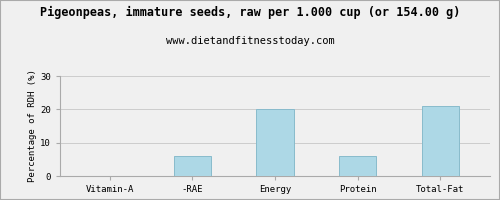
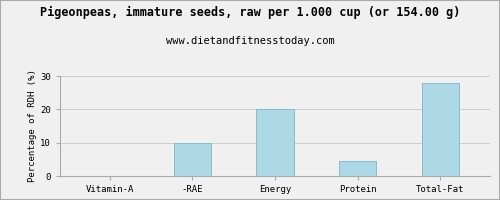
-RAE: 6.0 -> 10.0
Protein: 6.0 -> 4.5
Total-Fat: 21.0 -> 28.0
